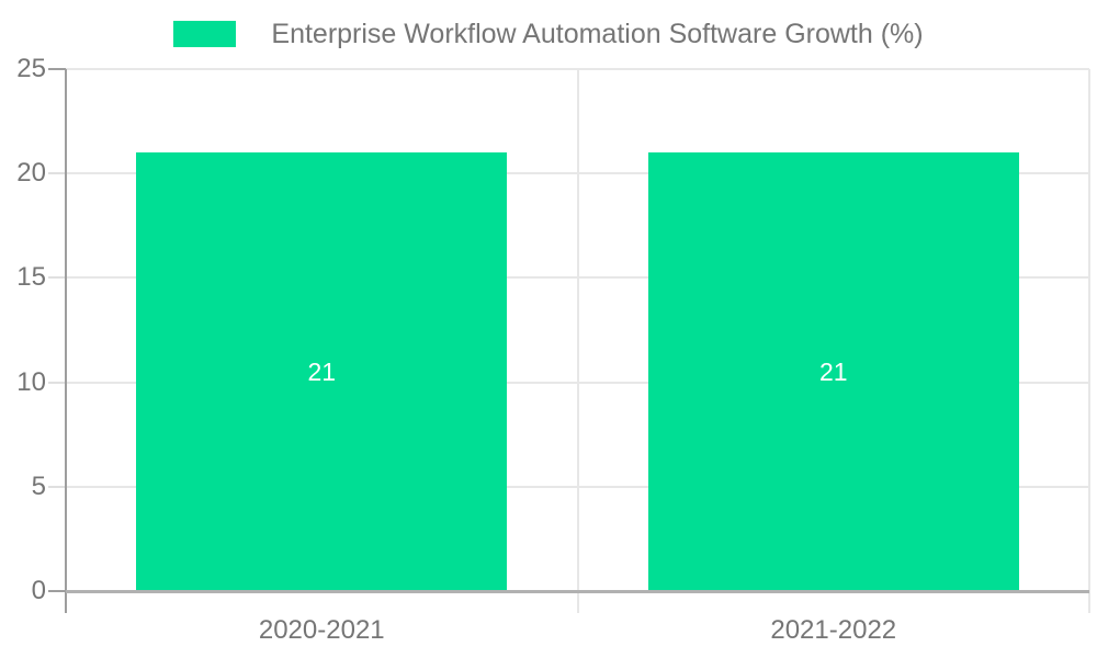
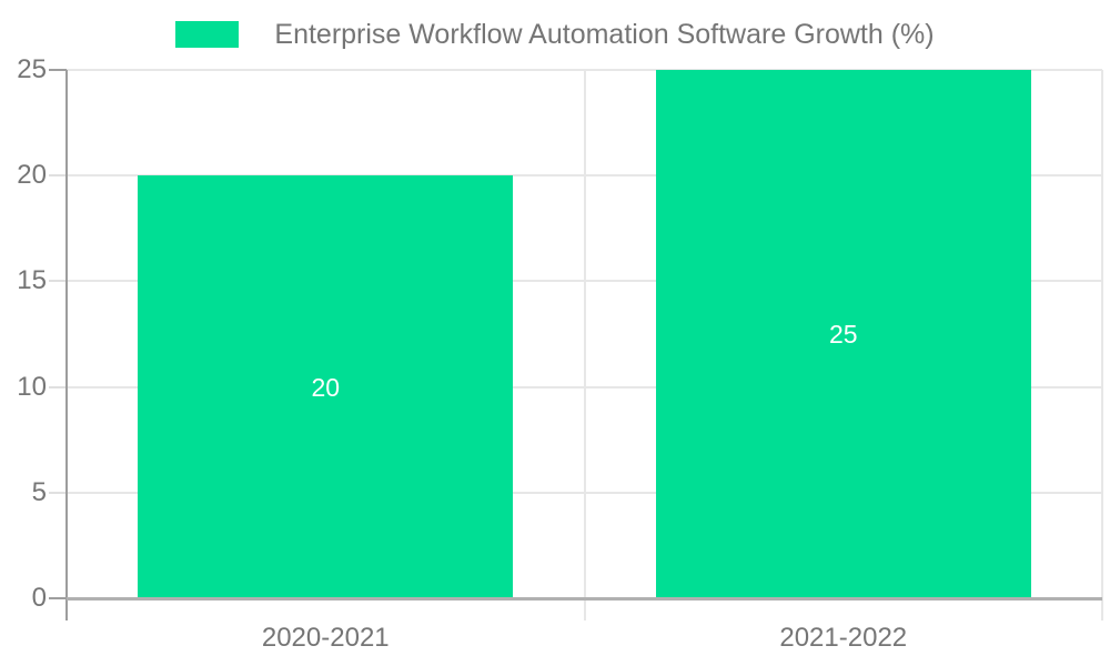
2020-2021: 21 -> 20
2021-2022: 21 -> 25
